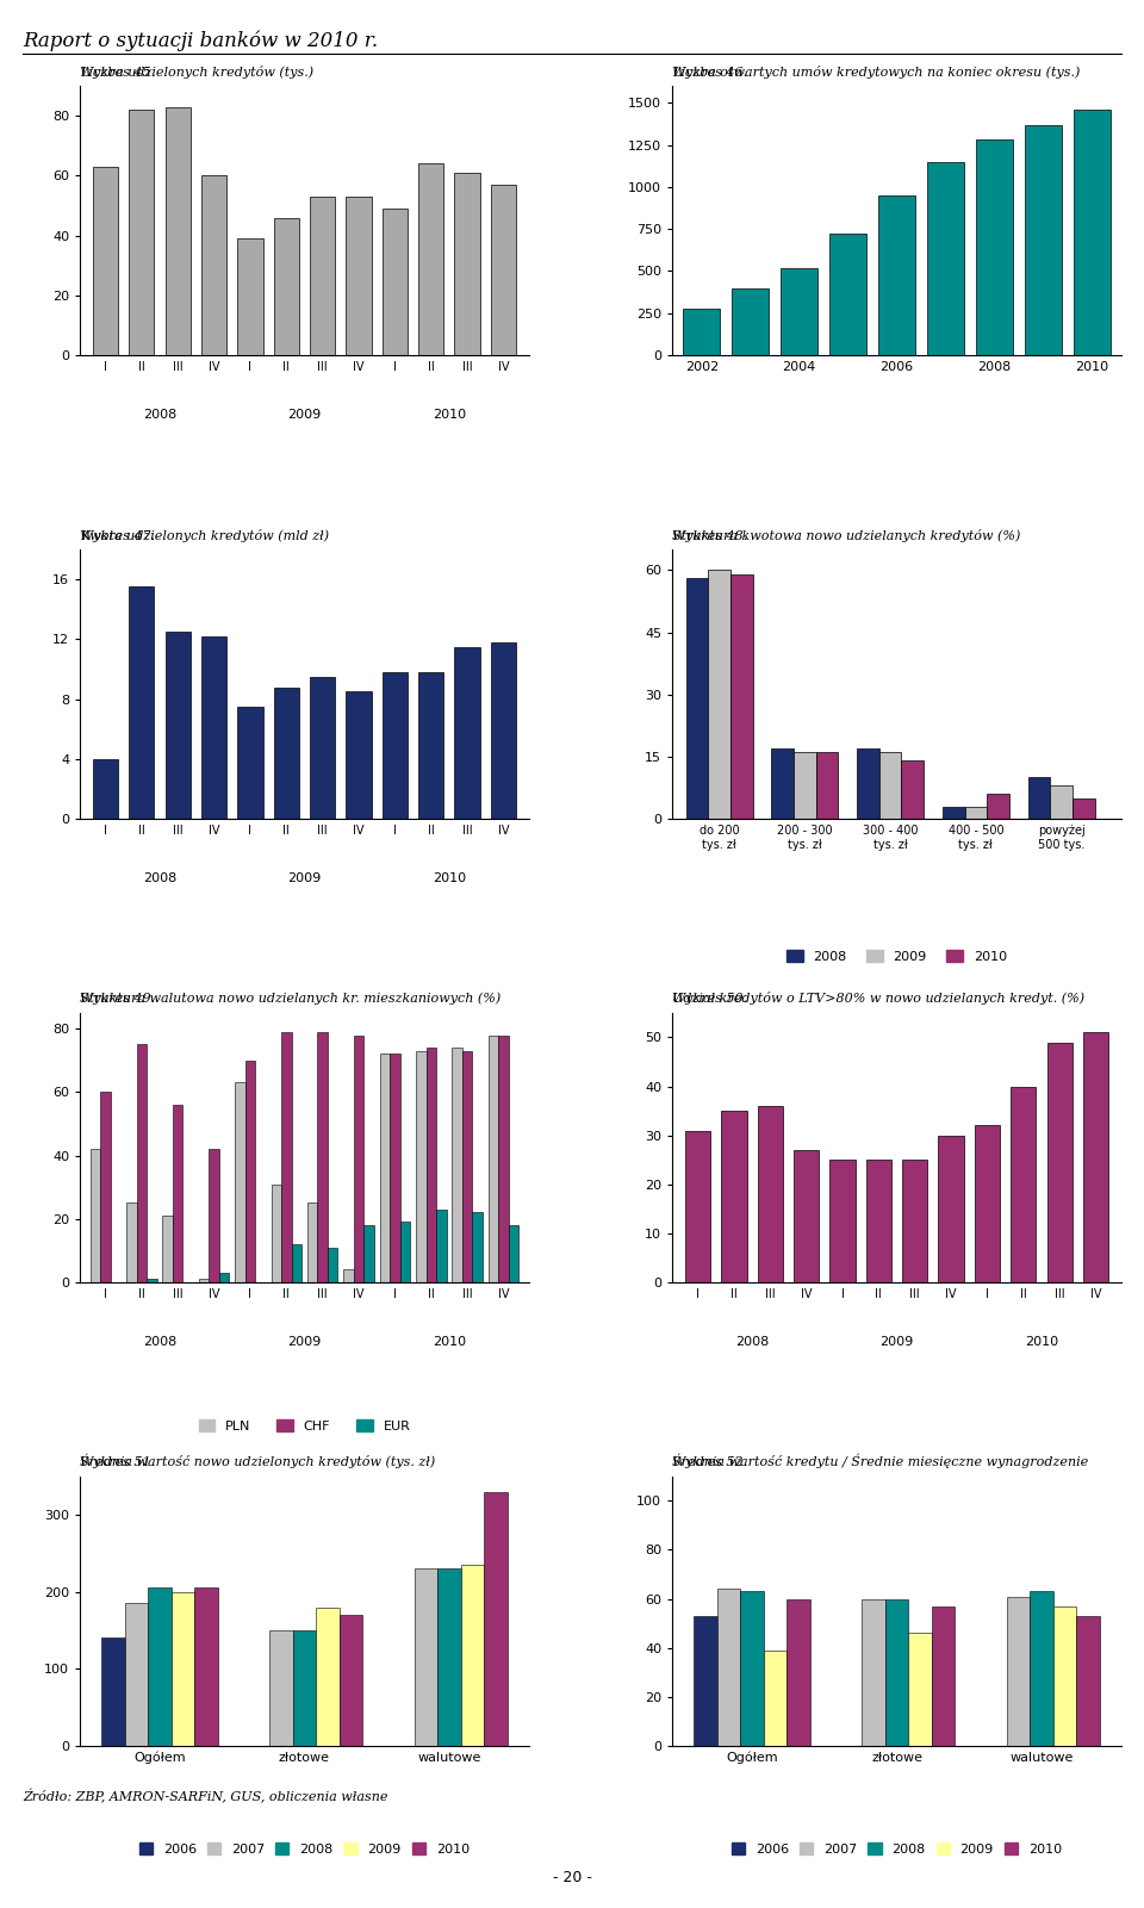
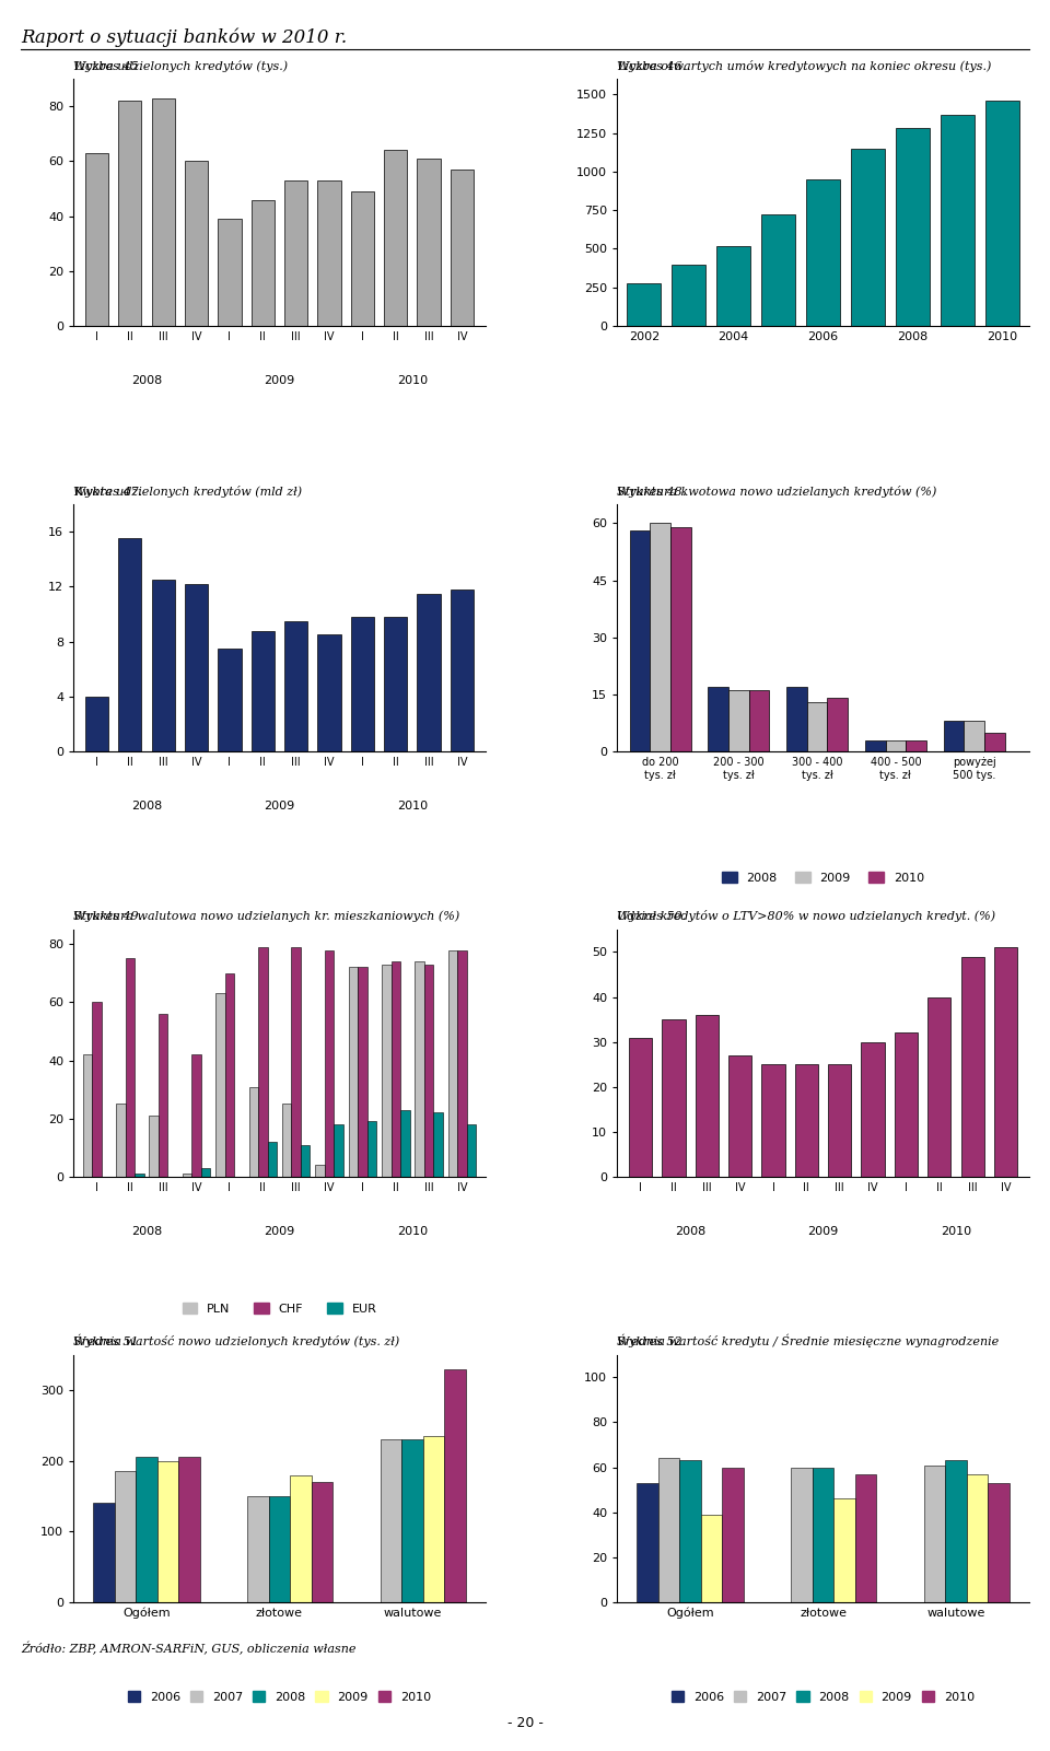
2009/300 - 400 tys. zł: 16 -> 13
2010/400 - 500 tys. zł: 6 -> 3
2008/powyżej 500 tys.: 10 -> 8
